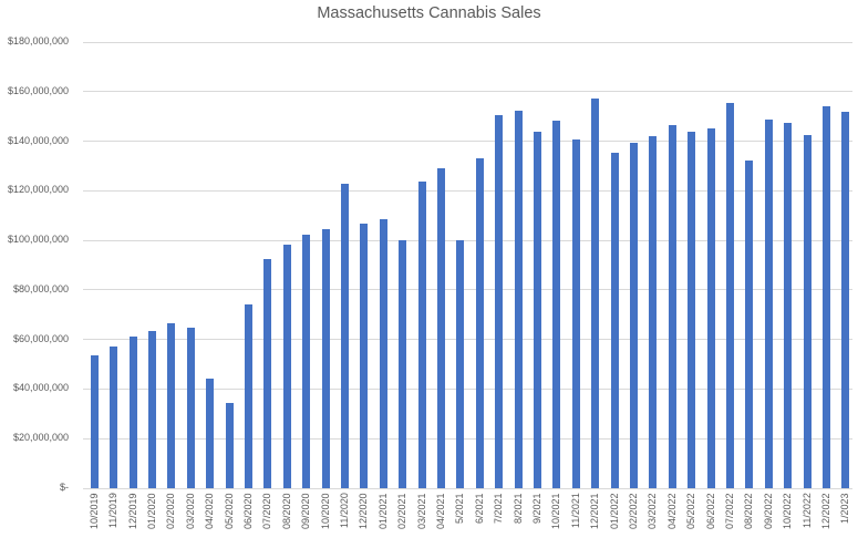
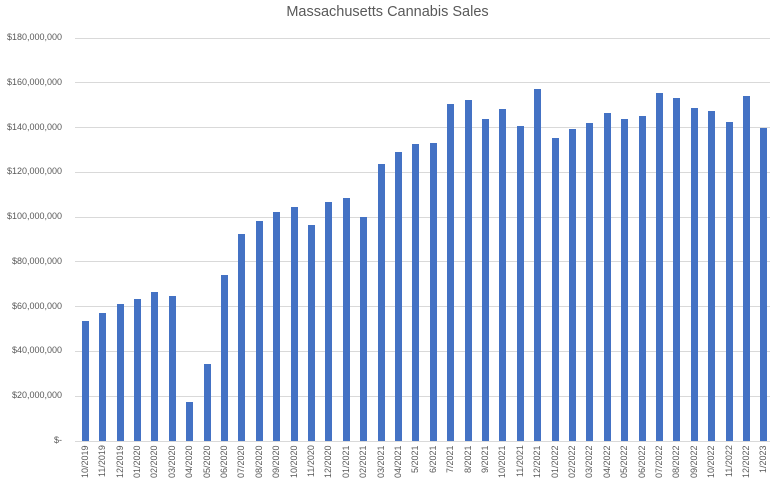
04/2020: $44000000 -> $18000000
11/2020: $123000000 -> $96000000
5/2021: $100000000 -> $132000000
08/2022: $132000000 -> $153000000
1/2023: $152000000 -> $140000000
